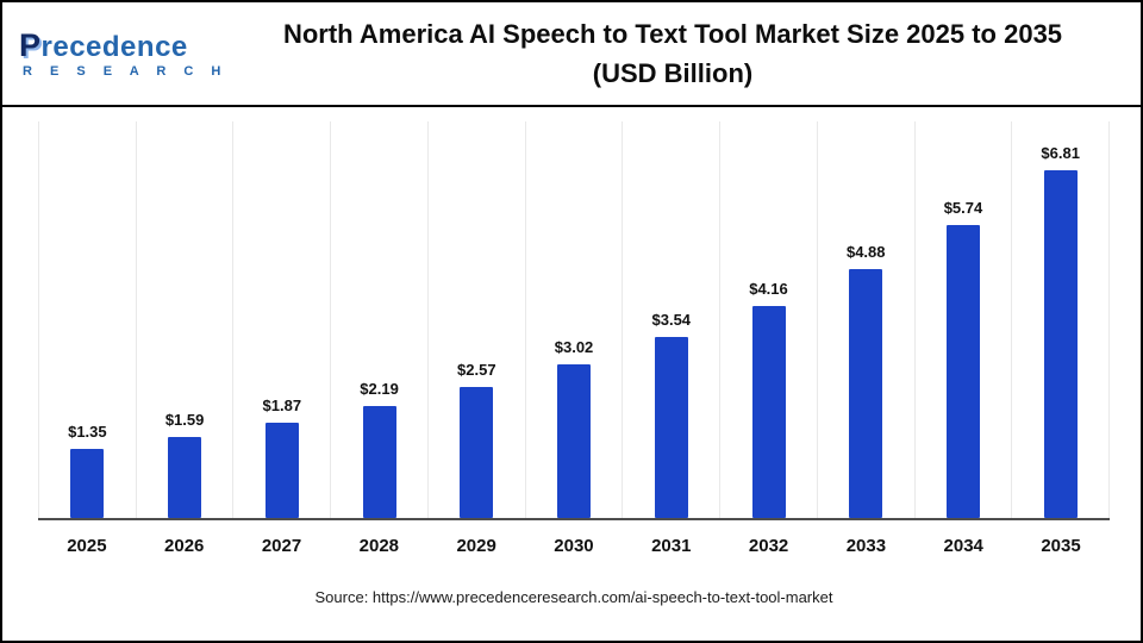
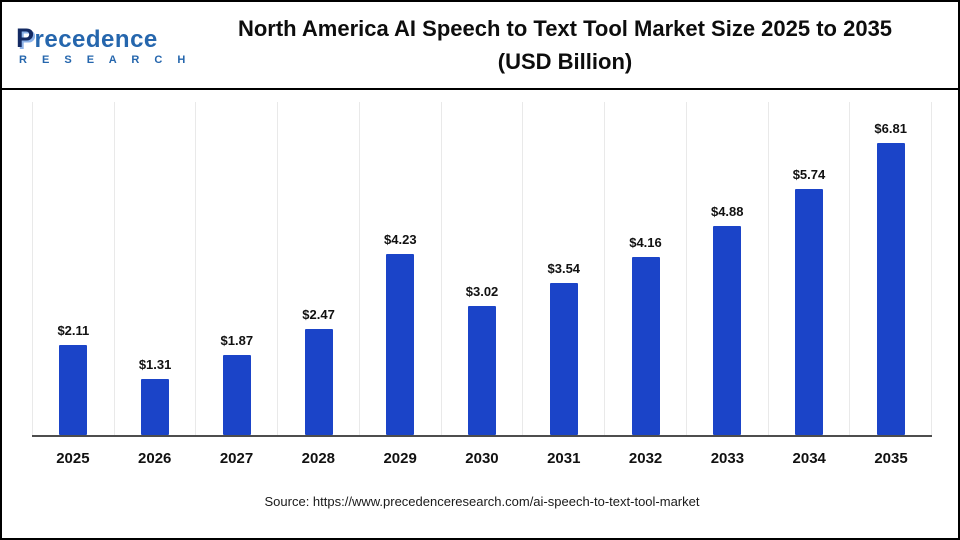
2025: $1.35 -> $2.11
2026: $1.59 -> $1.31
2028: $2.19 -> $2.47
2029: $2.57 -> $4.23
